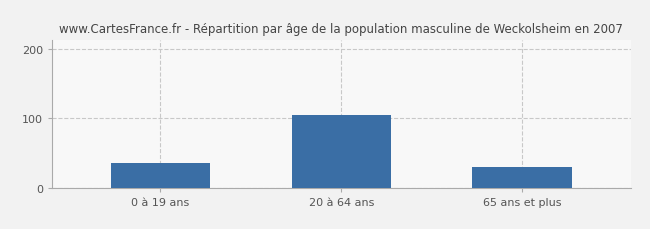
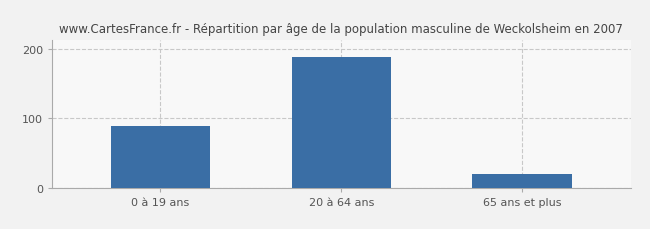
0 à 19 ans: 36 -> 88
20 à 64 ans: 104 -> 188
65 ans et plus: 30 -> 20
